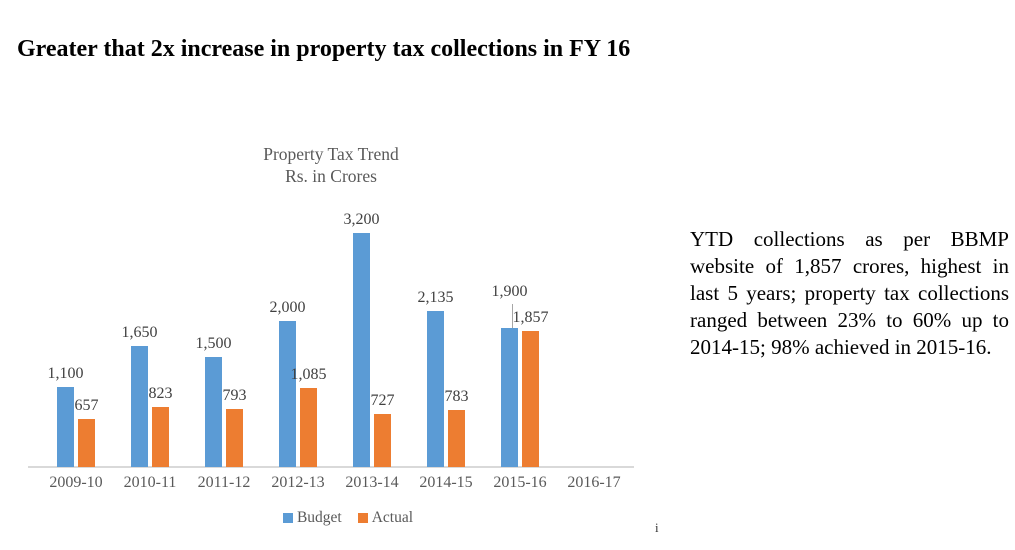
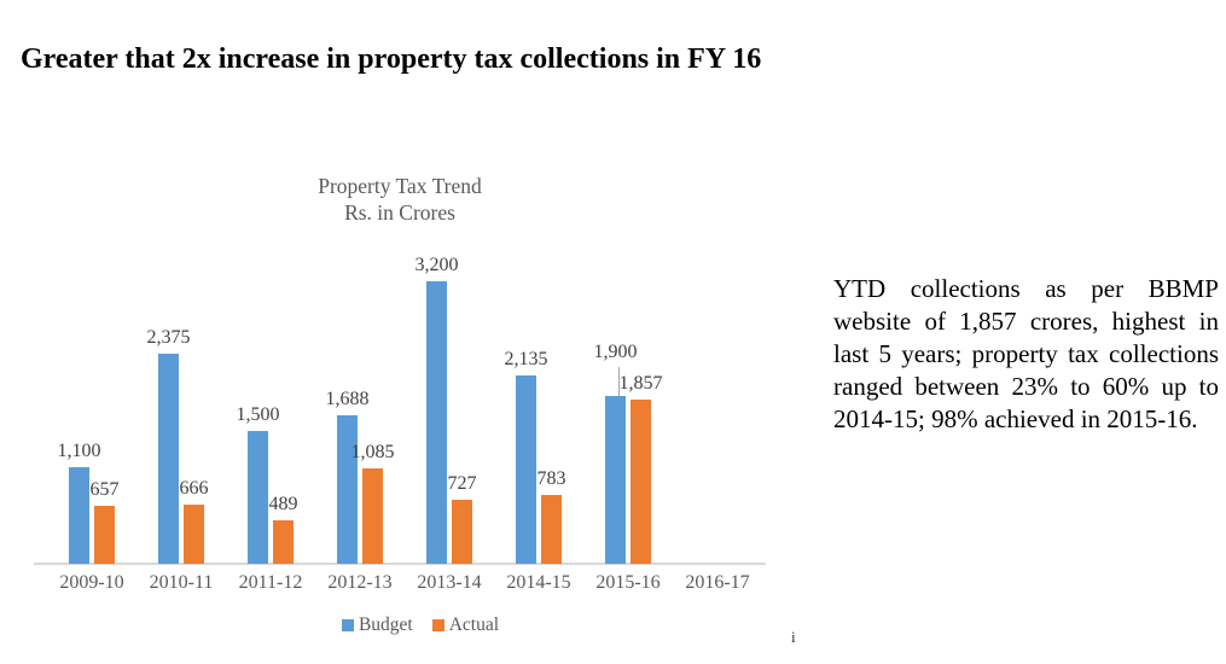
Budget/2010-11: 1,650 -> 2,375
Actual/2010-11: 823 -> 666
Actual/2011-12: 793 -> 489
Budget/2012-13: 2,000 -> 1,688
